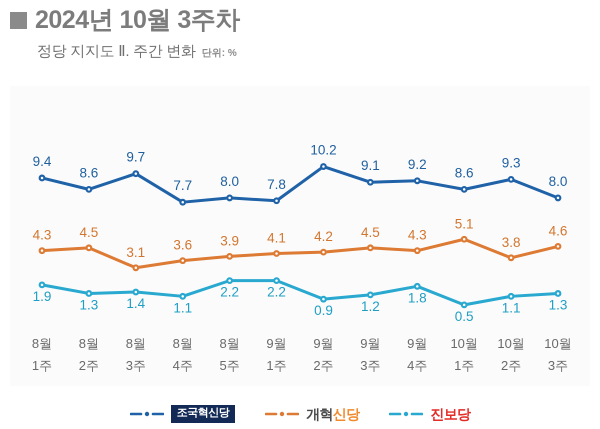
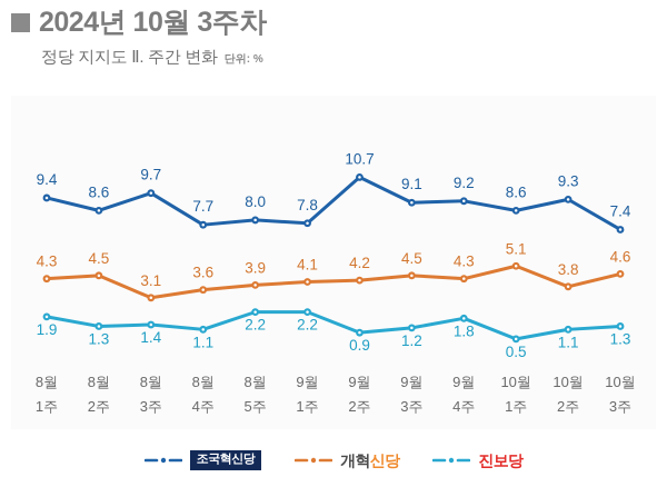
조국혁신당/9월 2주: 10.2 -> 10.7
조국혁신당/10월 3주: 8.0 -> 7.4
